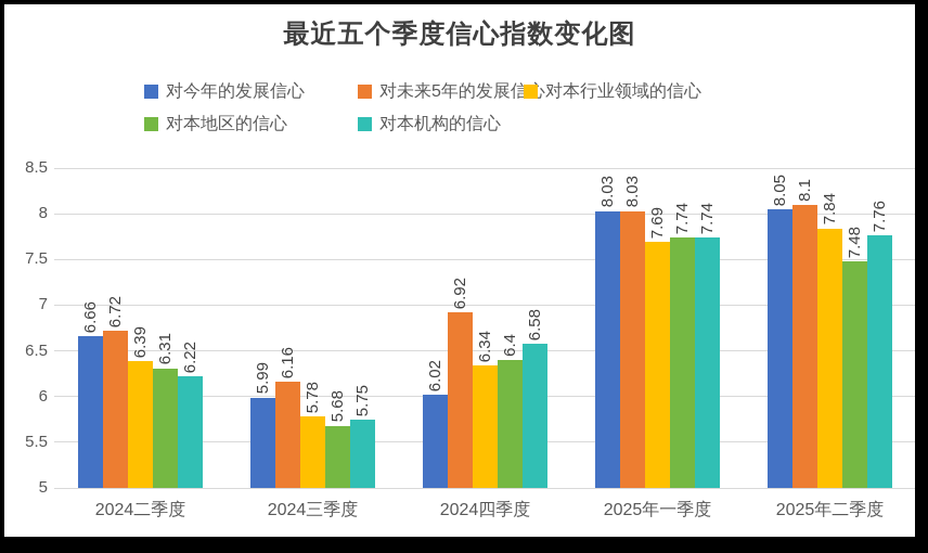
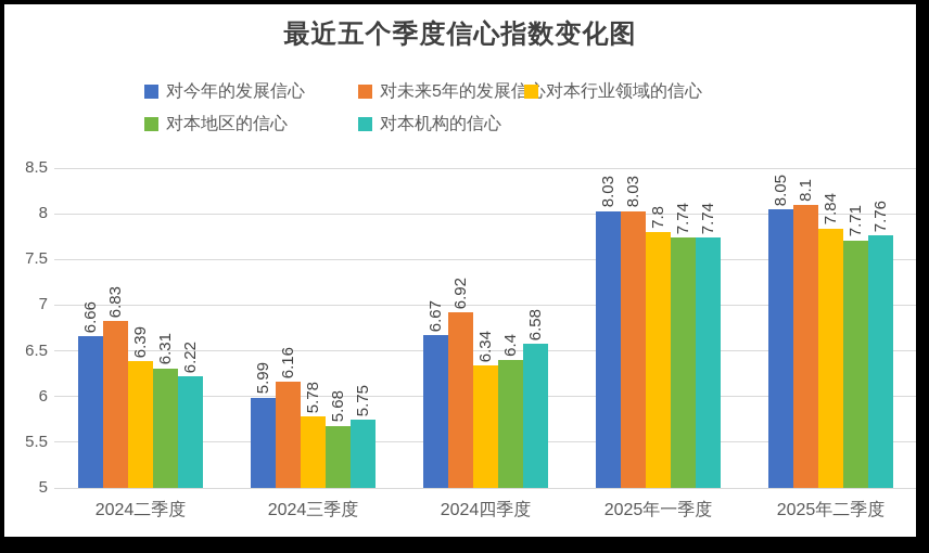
对未来5年的发展信心/2024二季度: 6.72 -> 6.83
对今年的发展信心/2024四季度: 6.02 -> 6.67
对本行业领域的信心/2025年一季度: 7.69 -> 7.8
对本地区的信心/2025年二季度: 7.48 -> 7.71
